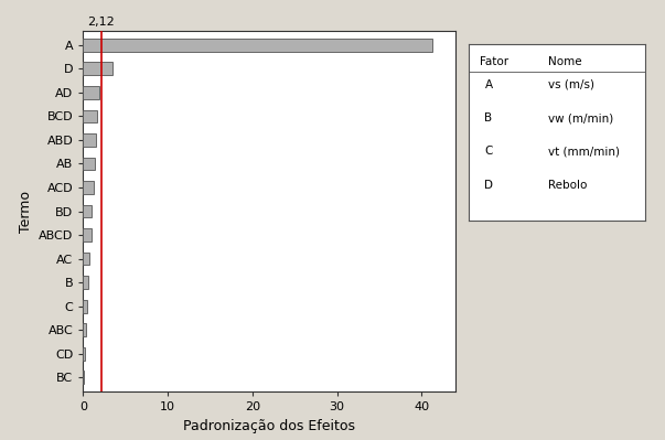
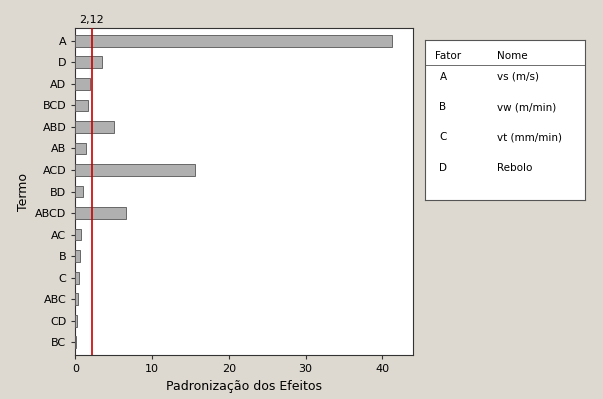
ABD: 1.4 -> 5.0
ACD: 1.2 -> 15.6
ABCD: 0.9 -> 6.6
